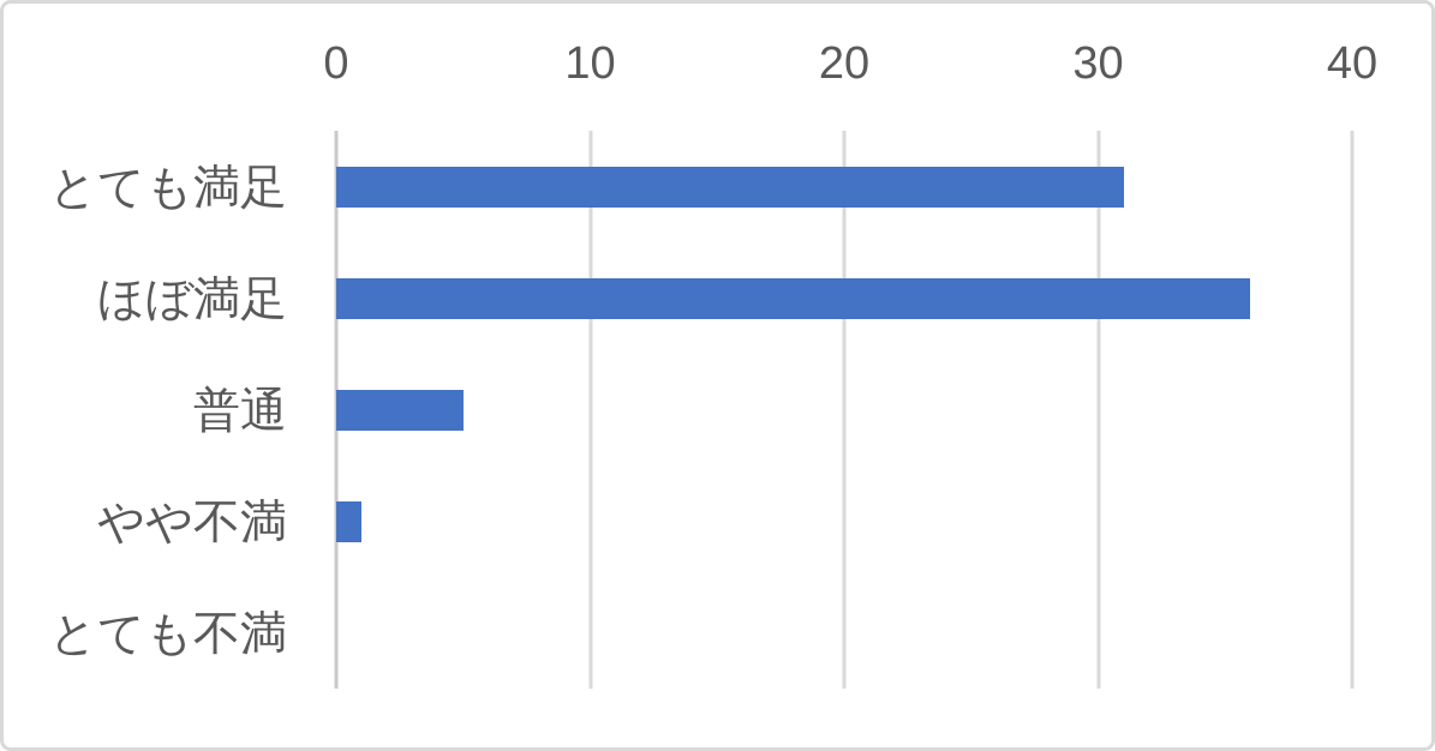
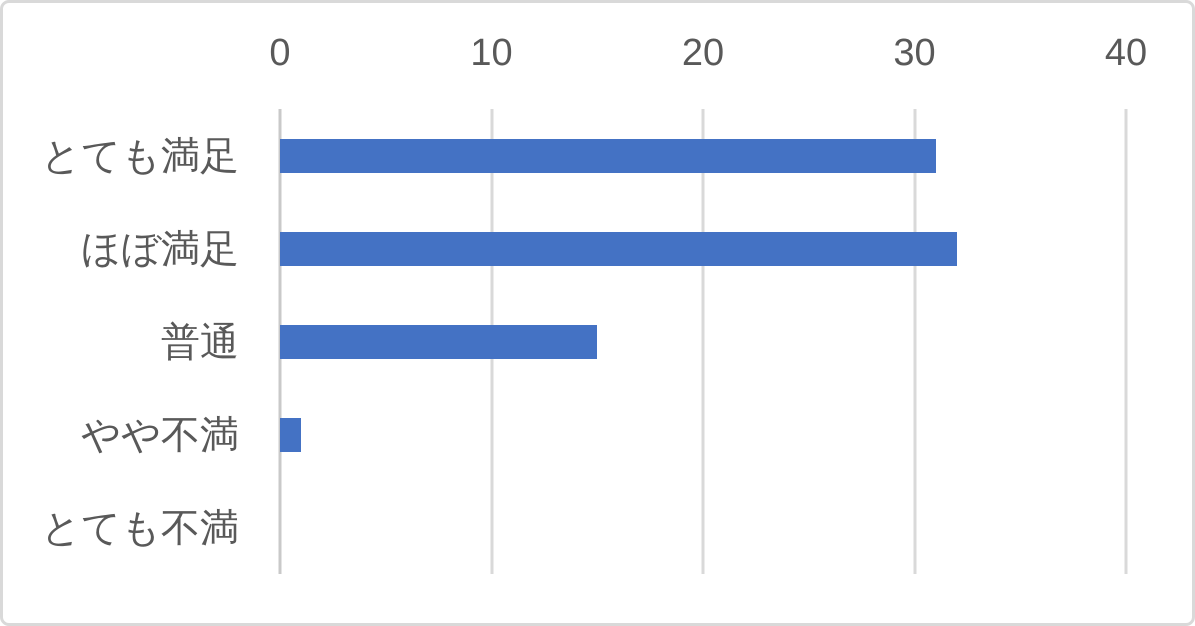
ほぼ満足: 36 -> 32
普通: 5 -> 15
